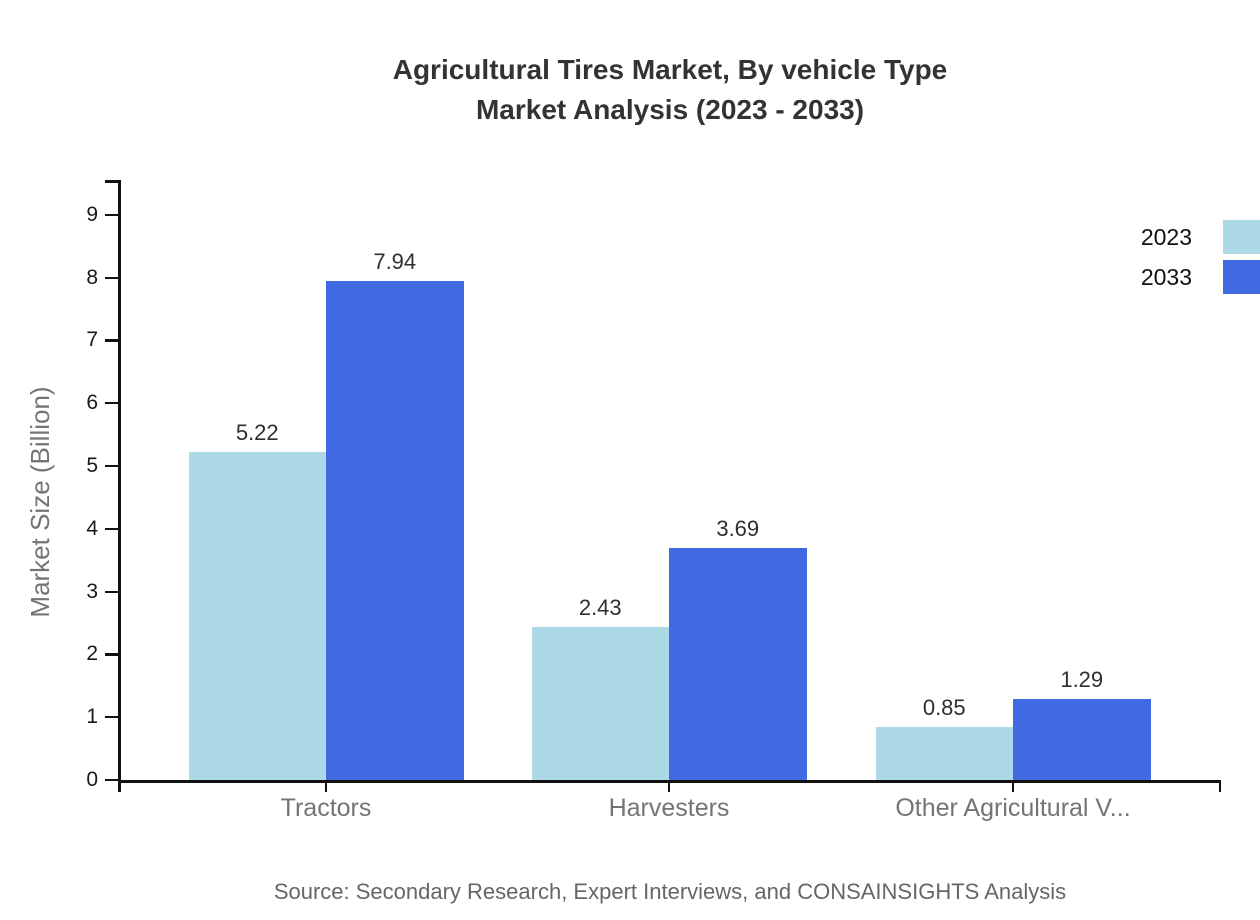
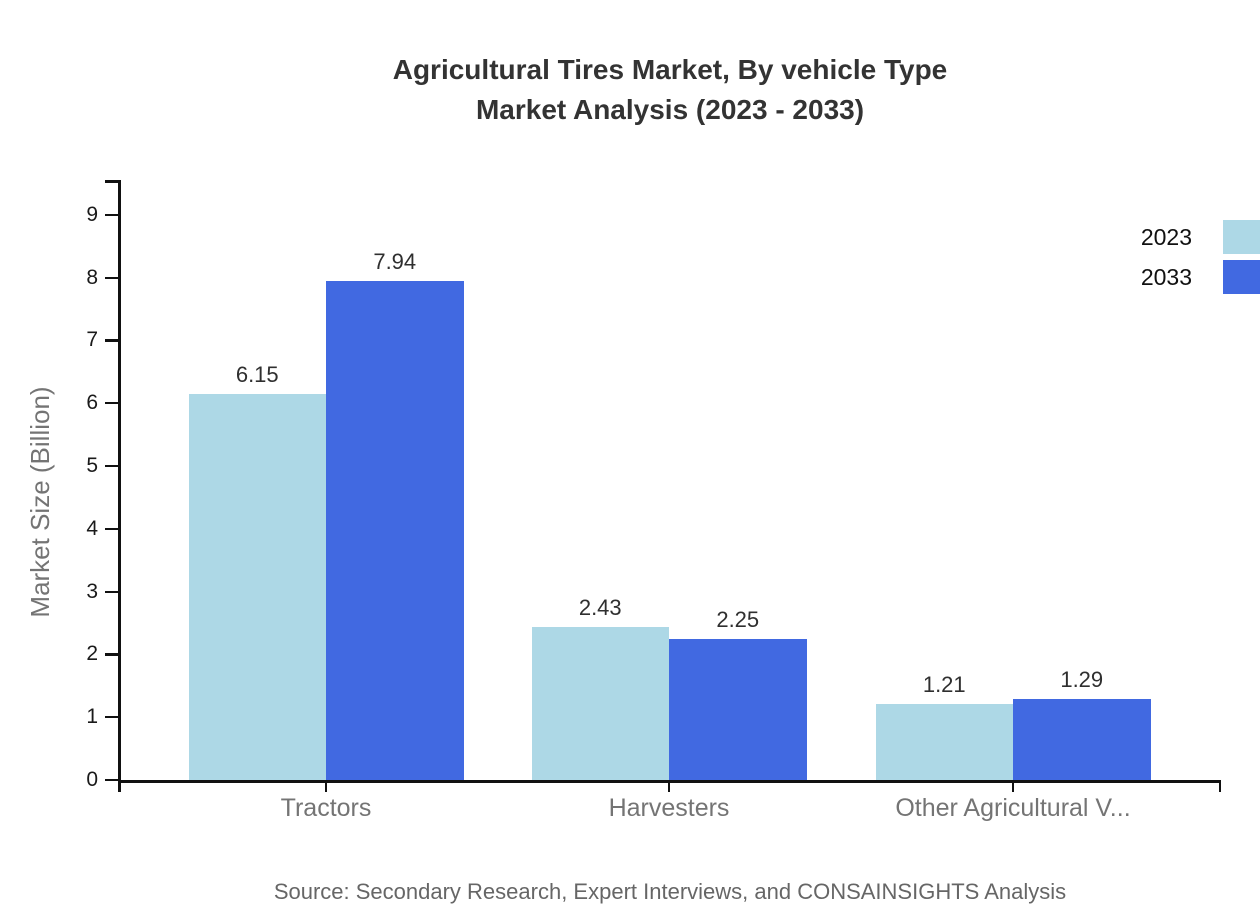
2023/Tractors: 5.22 -> 6.15
2033/Harvesters: 3.69 -> 2.25
2023/Other Agricultural V...: 0.85 -> 1.21
